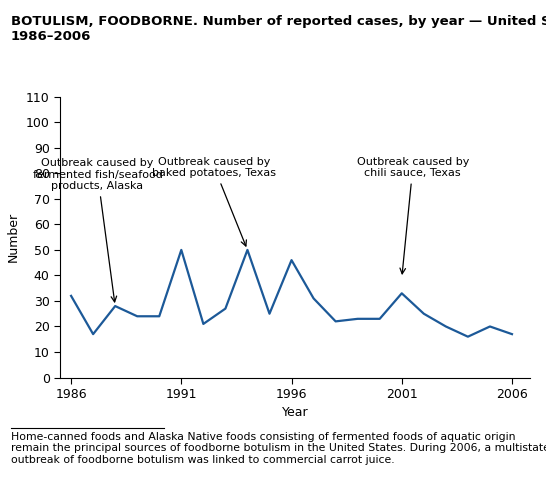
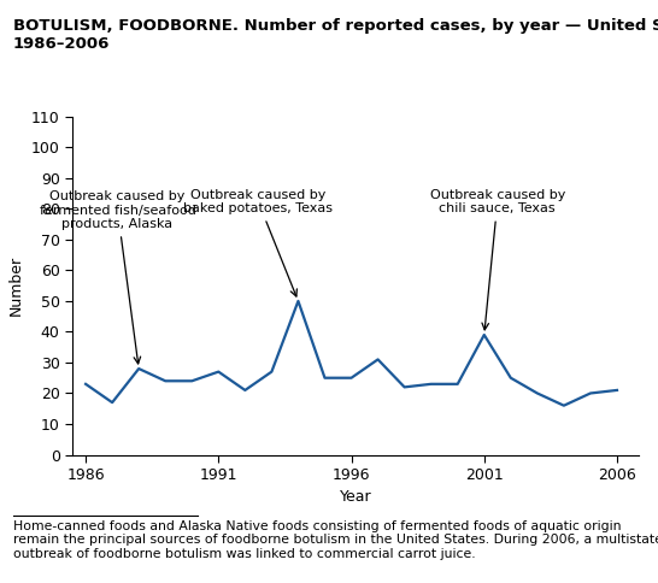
1986: 32 -> 23
1991: 50 -> 27
1996: 46 -> 25
2001: 33 -> 39
2006: 17 -> 21
